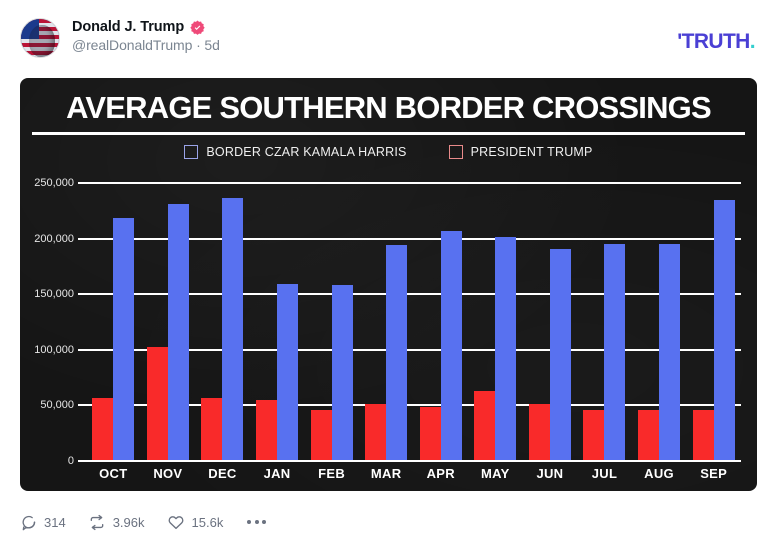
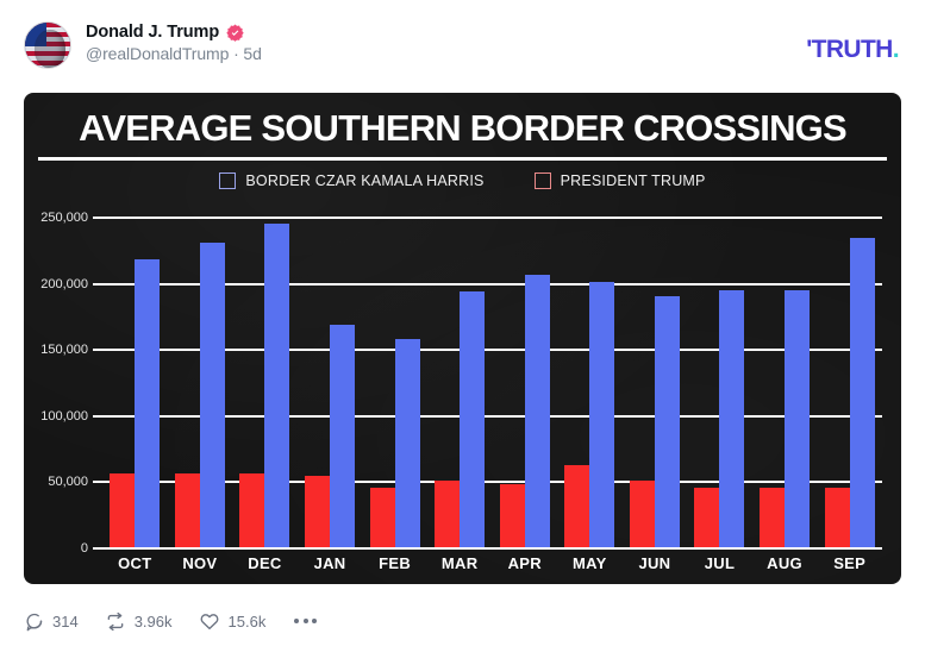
PRESIDENT TRUMP/NOV: 102000 -> 56000
BORDER CZAR KAMALA HARRIS/DEC: 236000 -> 245000
BORDER CZAR KAMALA HARRIS/JAN: 158000 -> 168000
